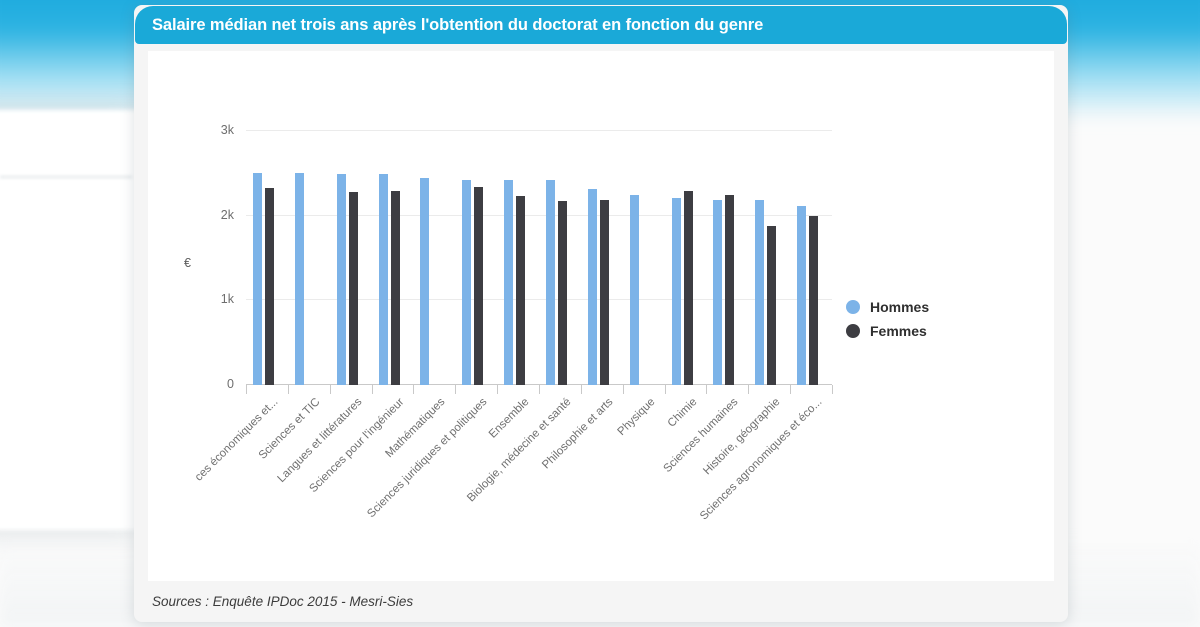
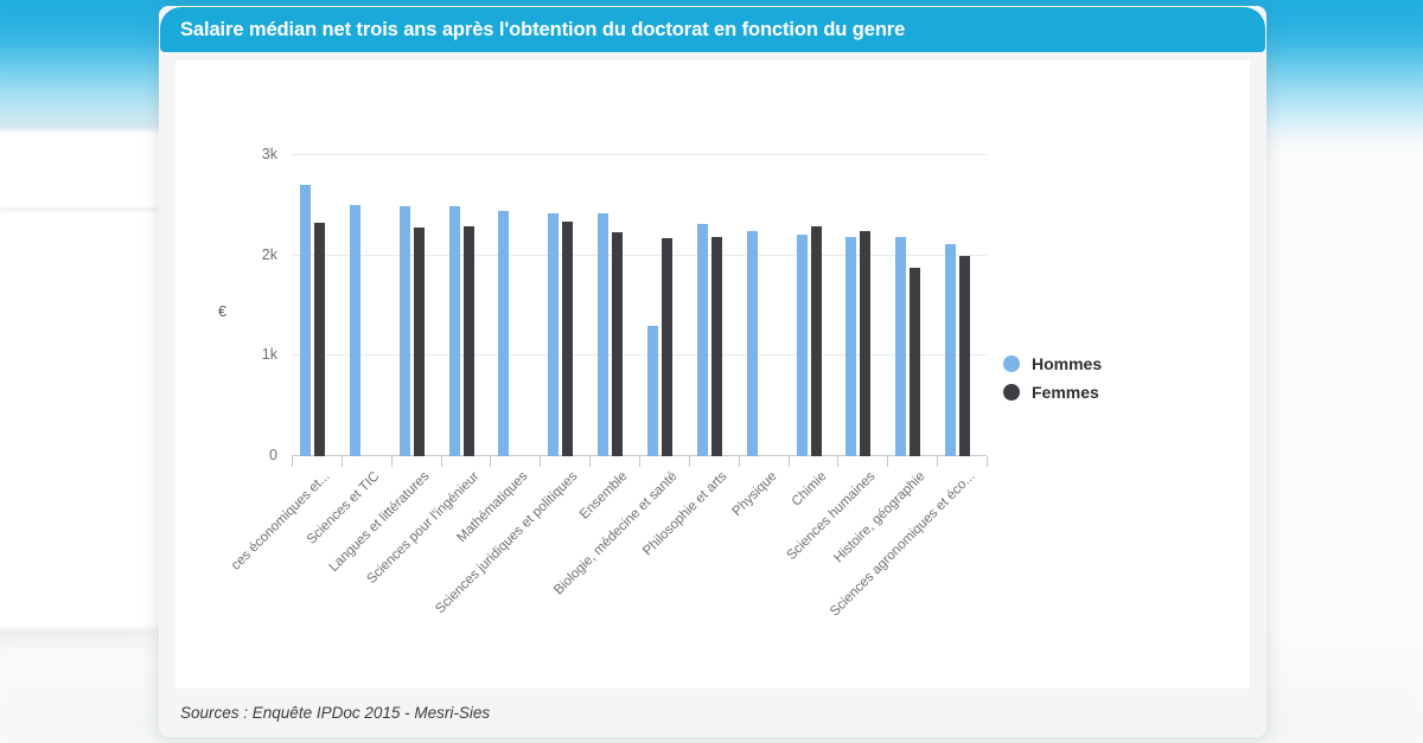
Hommes/ces économiques et...: 2.5k -> 2.7k
Hommes/Biologie, médecine et santé: 2.4k -> 1.3k
